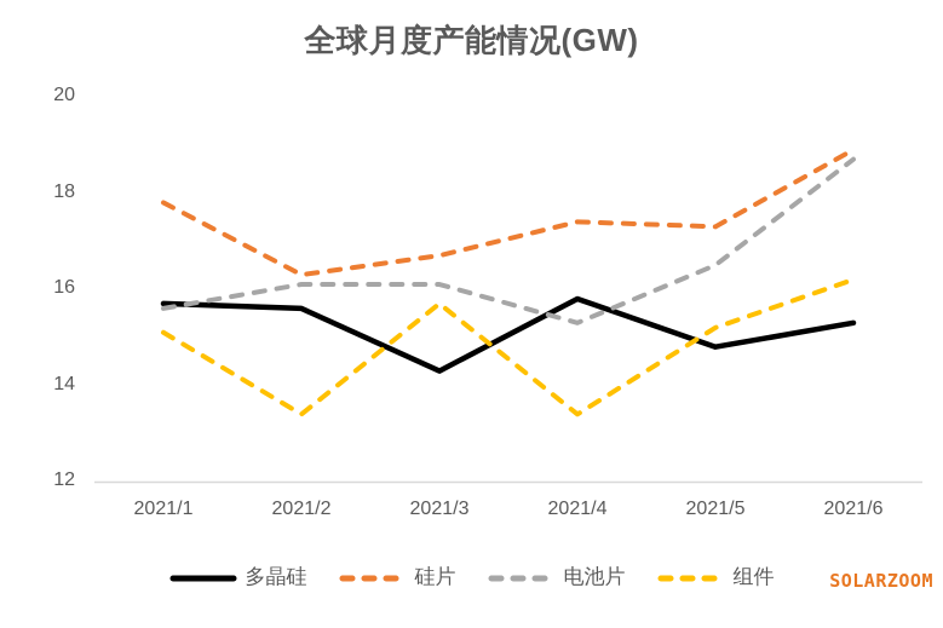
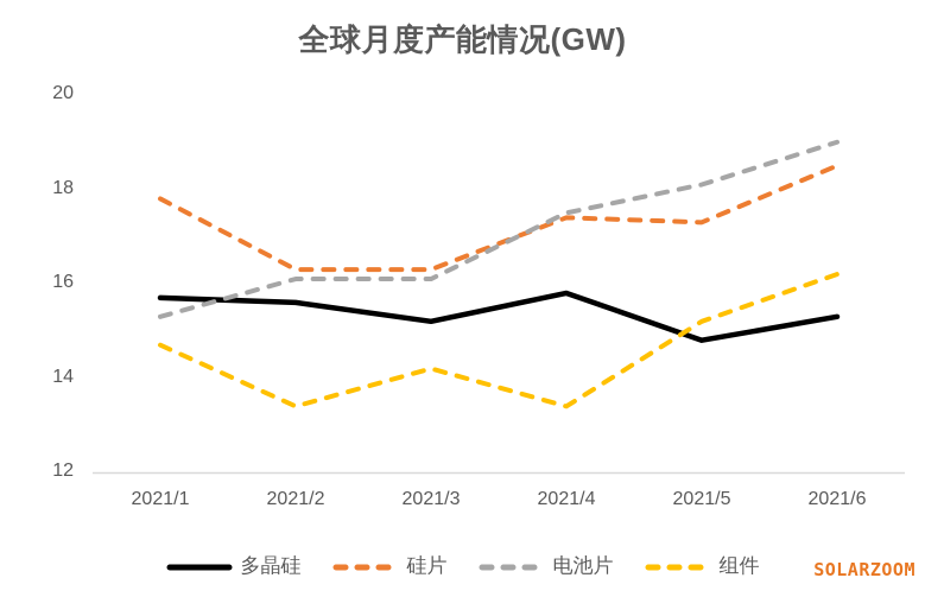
电池片/2021/1: 15.6 -> 15.3
组件/2021/1: 15.1 -> 14.7
多晶硅/2021/3: 14.3 -> 15.2
硅片/2021/3: 16.7 -> 16.3
组件/2021/3: 15.7 -> 14.2
电池片/2021/4: 15.3 -> 17.5
电池片/2021/5: 16.5 -> 18.1
硅片/2021/6: 18.9 -> 18.5
电池片/2021/6: 18.7 -> 19.0
